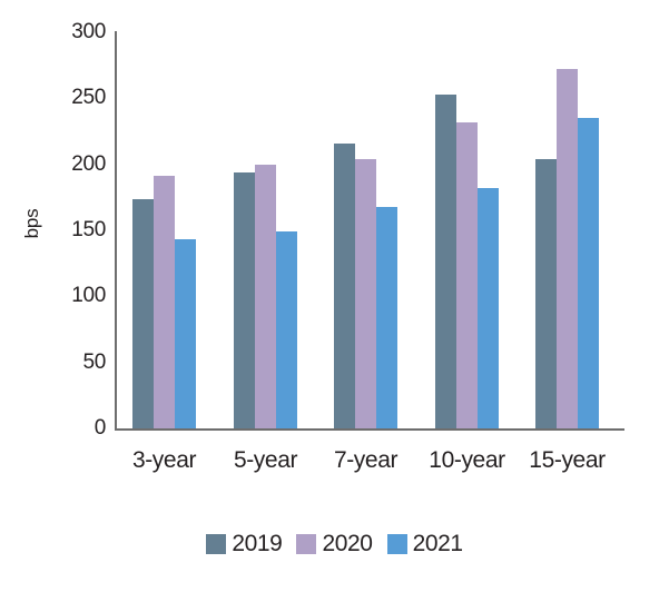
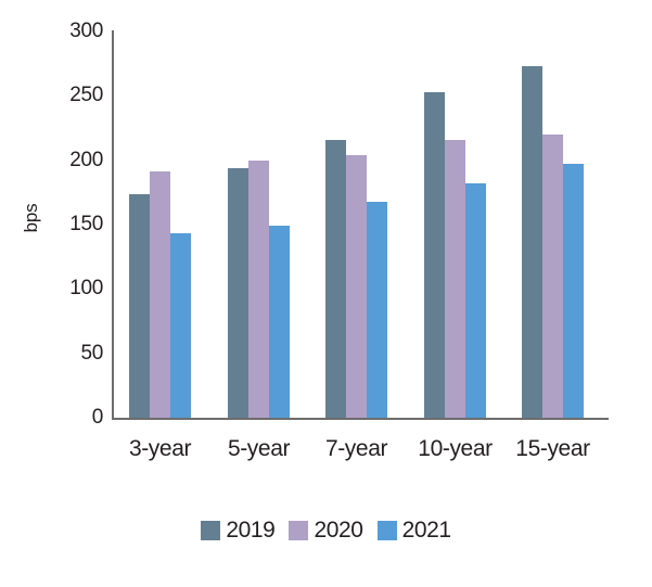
2020/10-year: 232 -> 216
2019/15-year: 204 -> 273
2020/15-year: 272 -> 220
2021/15-year: 235 -> 197
